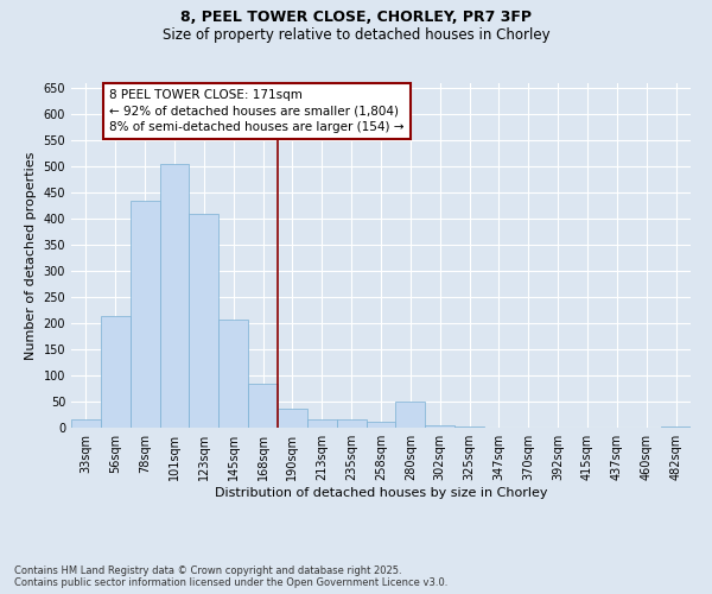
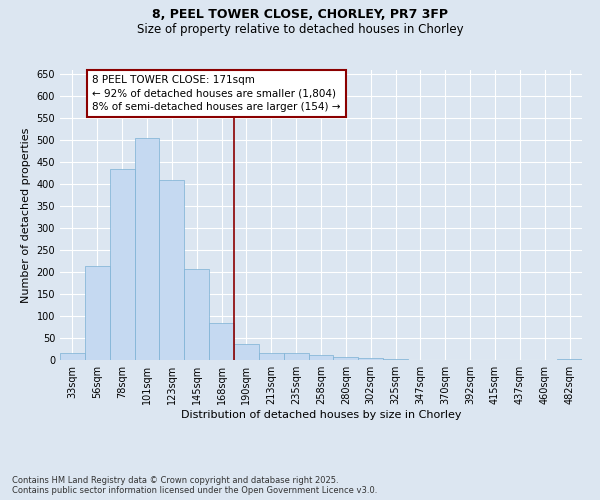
280sqm: 50 -> 7
